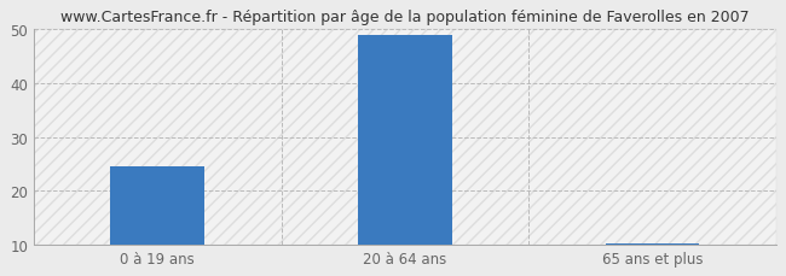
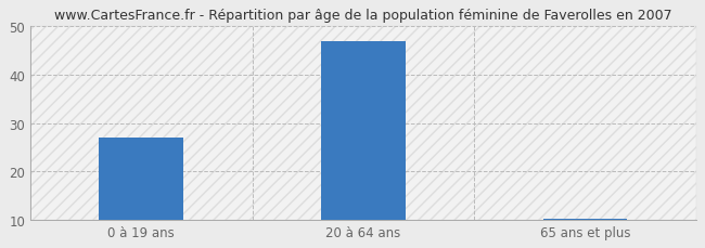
0 à 19 ans: 24.5 -> 27.0
20 à 64 ans: 49.0 -> 47.0
